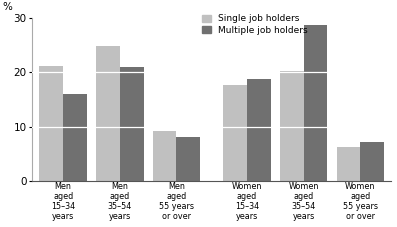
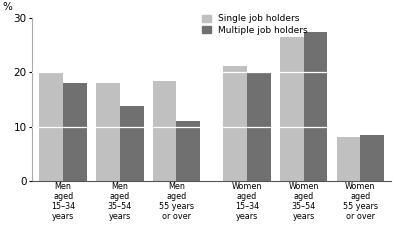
Single job holders/Men aged 15–34 years: 21.2 -> 19.8
Multiple job holders/Men aged 15–34 years: 16.1 -> 18.0
Single job holders/Men aged 35–54 years: 24.8 -> 18.0
Multiple job holders/Men aged 35–54 years: 21.0 -> 13.8
Single job holders/Men aged 55 years or over: 9.2 -> 18.4
Multiple job holders/Men aged 55 years or over: 8.0 -> 11.0
Single job holders/Women aged 15–34 years: 17.7 -> 21.2
Multiple job holders/Women aged 15–34 years: 18.8 -> 20.0
Single job holders/Women aged 35–54 years: 20.3 -> 26.6
Multiple job holders/Women aged 35–54 years: 28.7 -> 27.4
Single job holders/Women aged 55 years or over: 6.3 -> 8.0
Multiple job holders/Women aged 55 years or over: 7.2 -> 8.4
